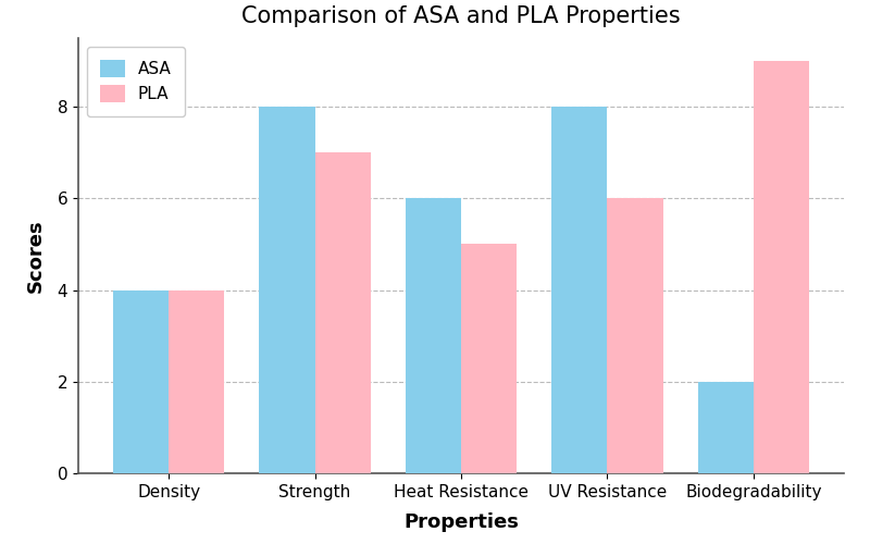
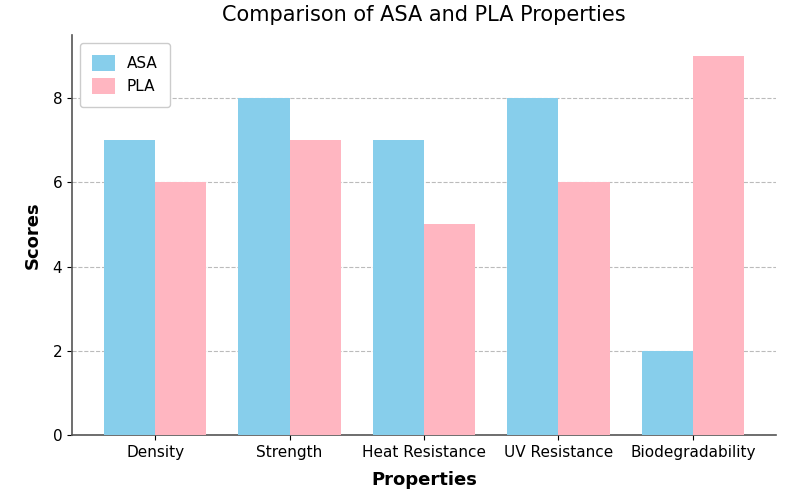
ASA/Density: 4 -> 7
PLA/Density: 4 -> 6
ASA/Heat Resistance: 6 -> 7
